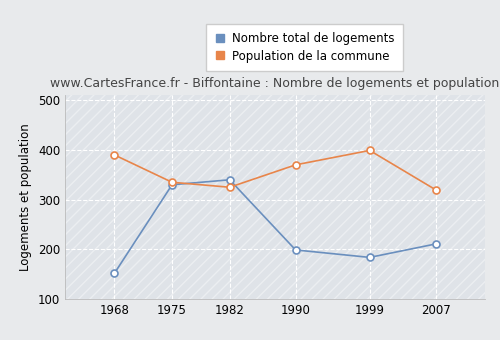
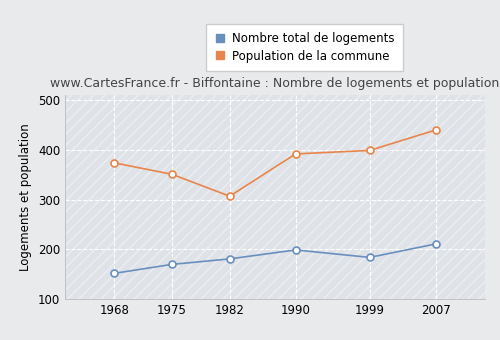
Population de la commune/1968: 390 -> 374
Nombre total de logements/1975: 330 -> 170
Population de la commune/1975: 335 -> 351
Nombre total de logements/1982: 340 -> 181
Population de la commune/1982: 325 -> 307
Population de la commune/1990: 370 -> 392
Population de la commune/2007: 320 -> 440
